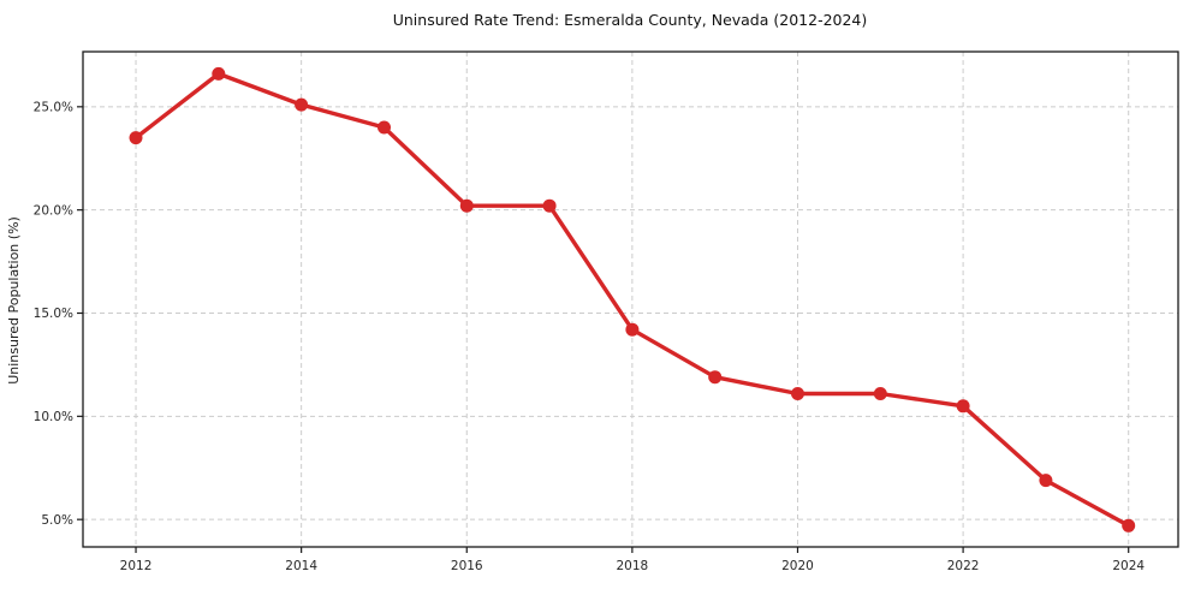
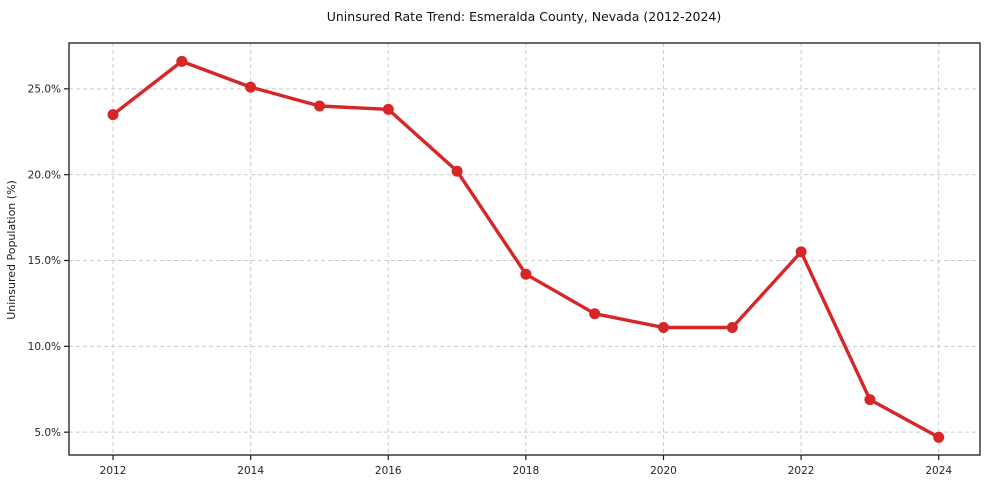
2016: 20.2% -> 23.8%
2022: 10.5% -> 15.5%
